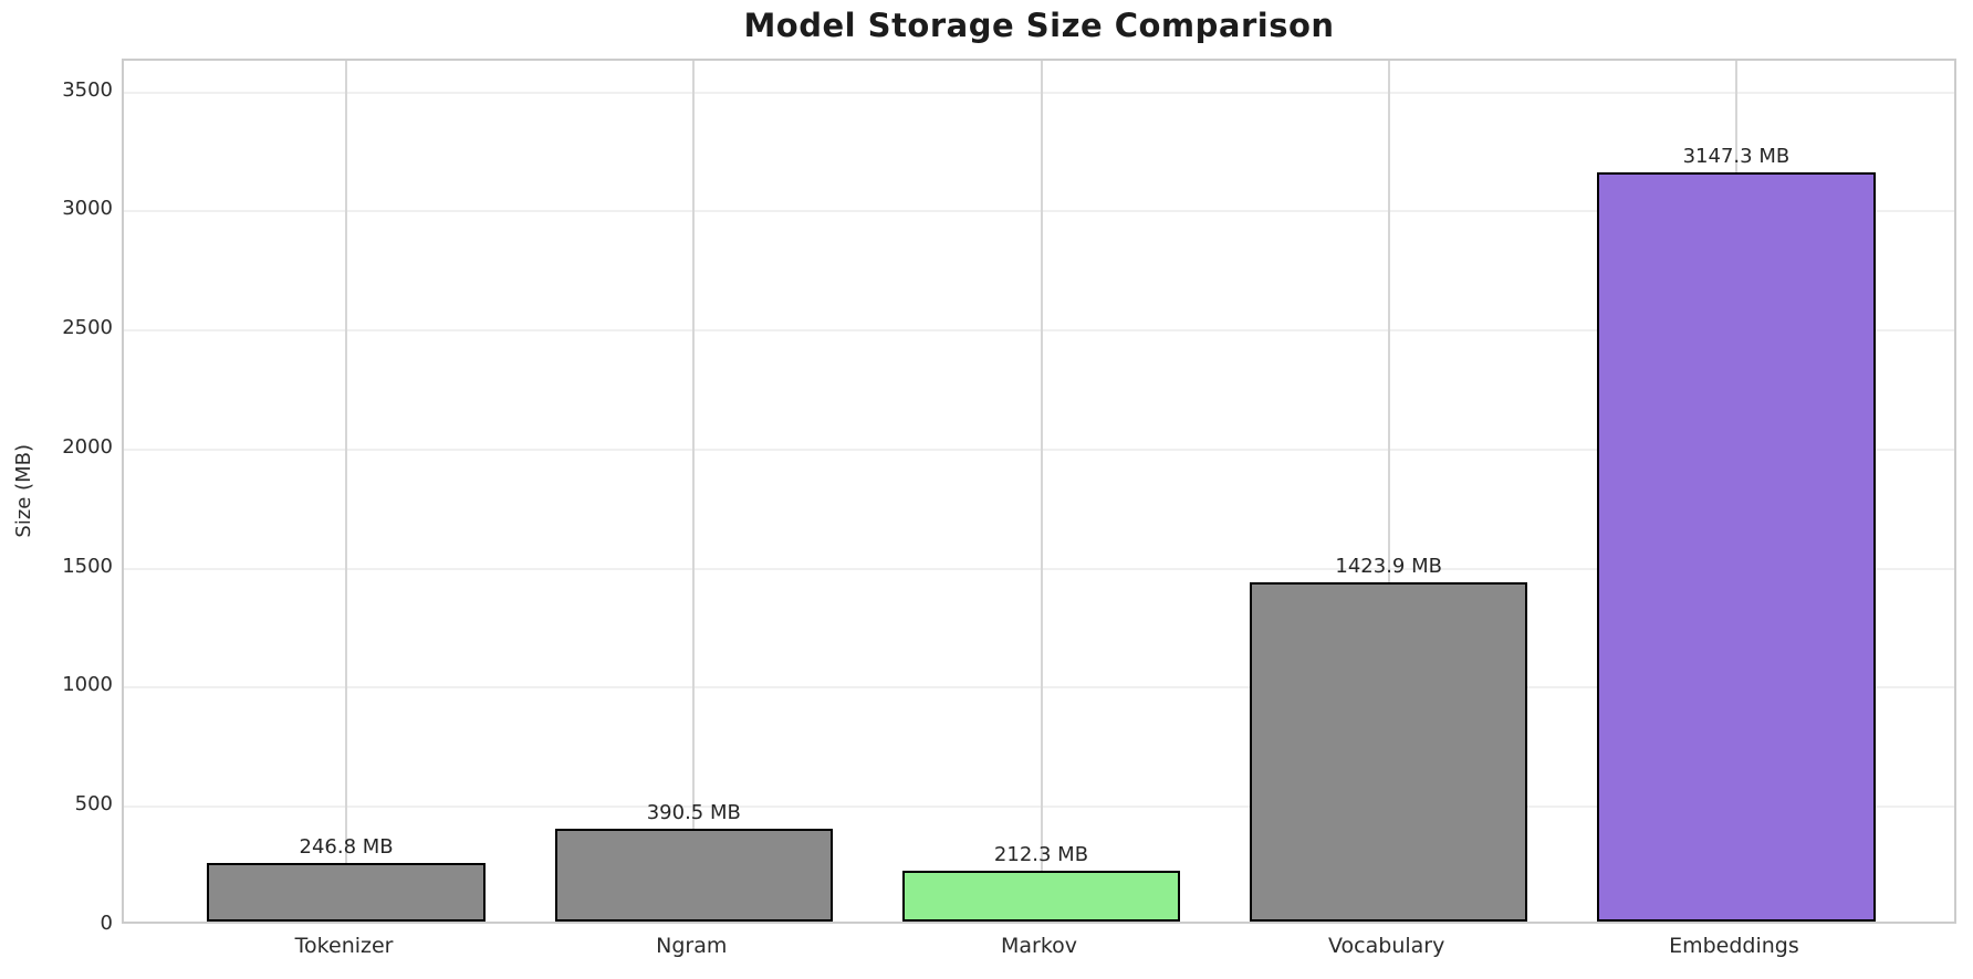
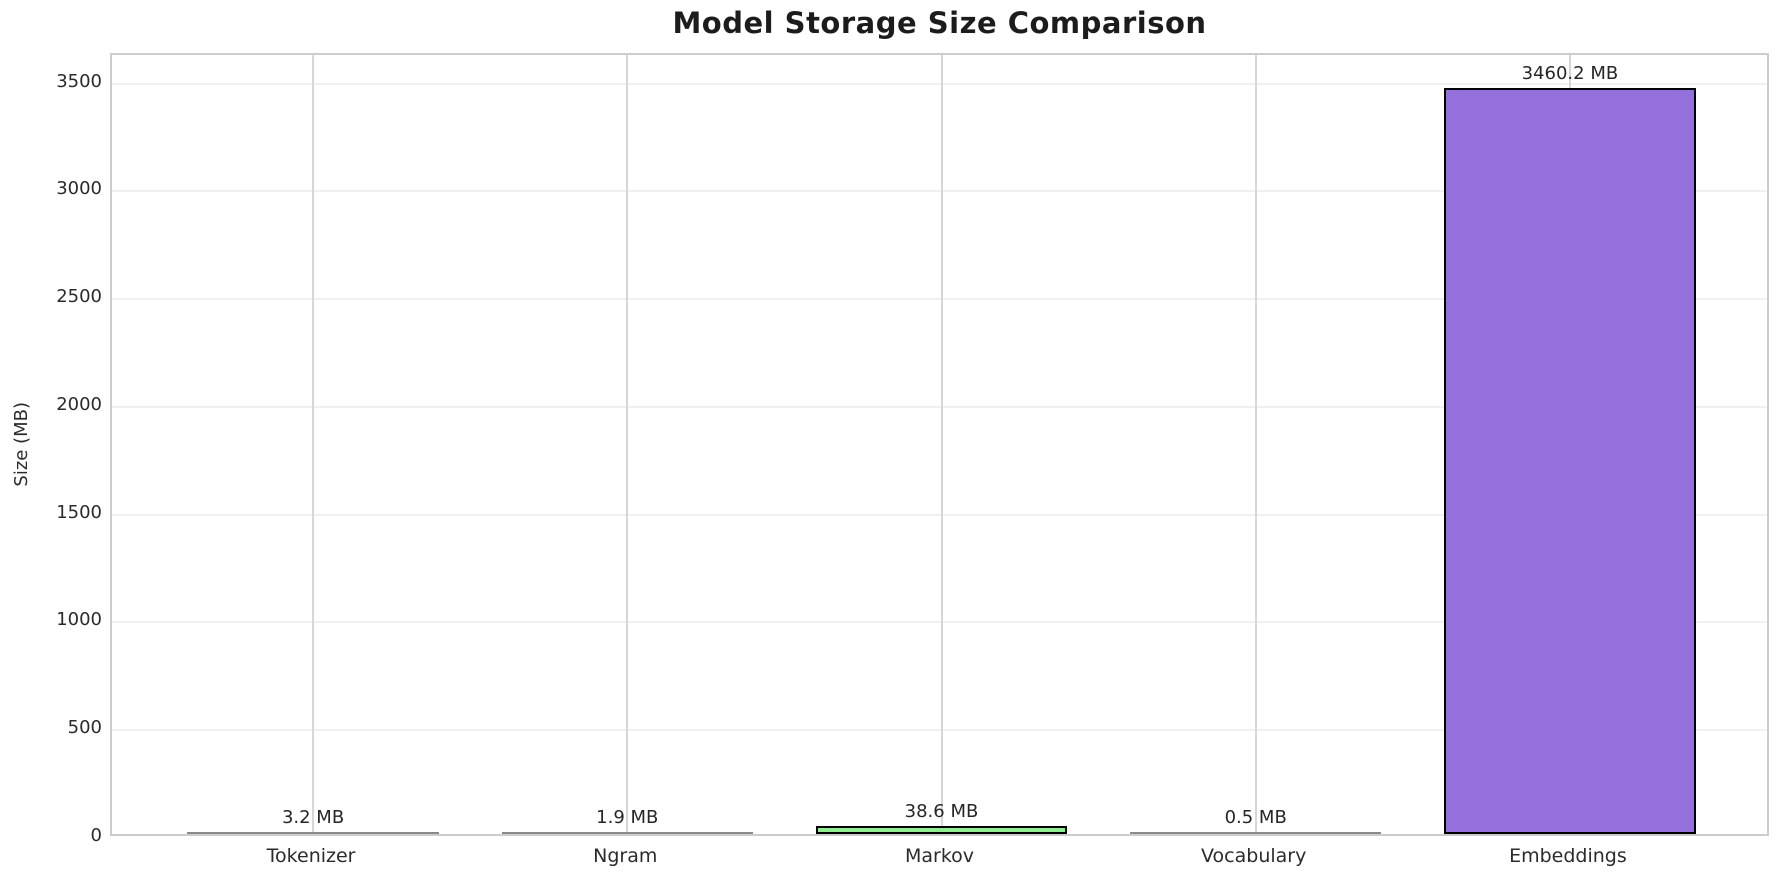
Tokenizer: 246.8 -> 3.2
Ngram: 390.5 -> 1.9
Markov: 212.3 -> 38.6
Vocabulary: 1423.9 -> 0.5
Embeddings: 3147.3 -> 3460.2
